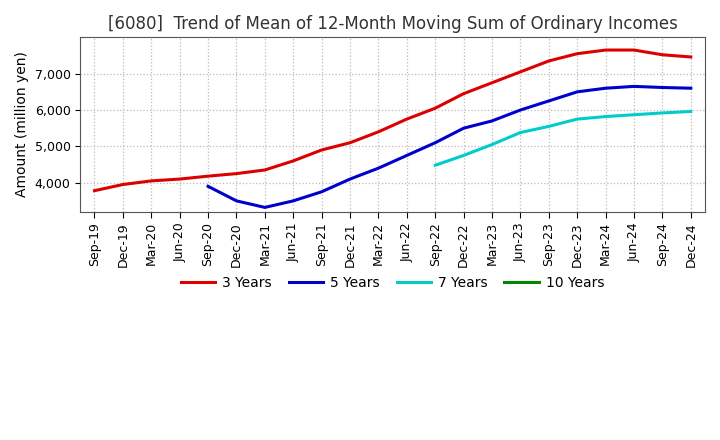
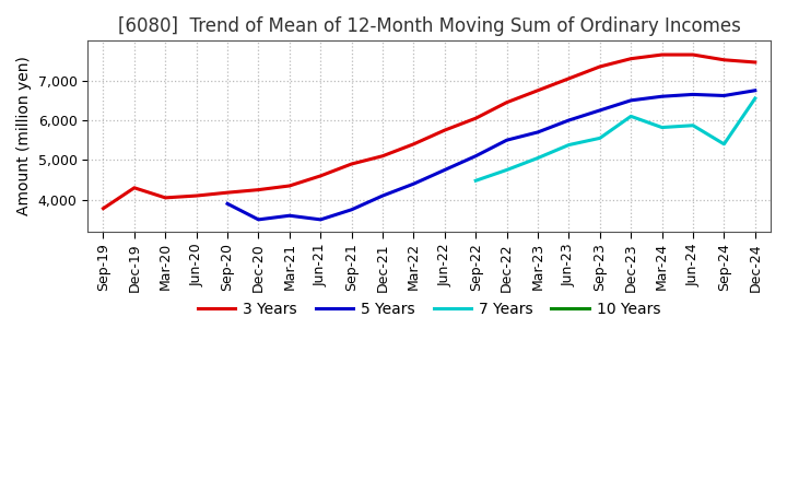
3 Years/Dec-19: 3,950 -> 4,300
5 Years/Mar-21: 3,320 -> 3,600
7 Years/Dec-23: 5,750 -> 6,100
7 Years/Sep-24: 5,920 -> 5,400
5 Years/Dec-24: 6,600 -> 6,750
7 Years/Dec-24: 5,960 -> 6,550
